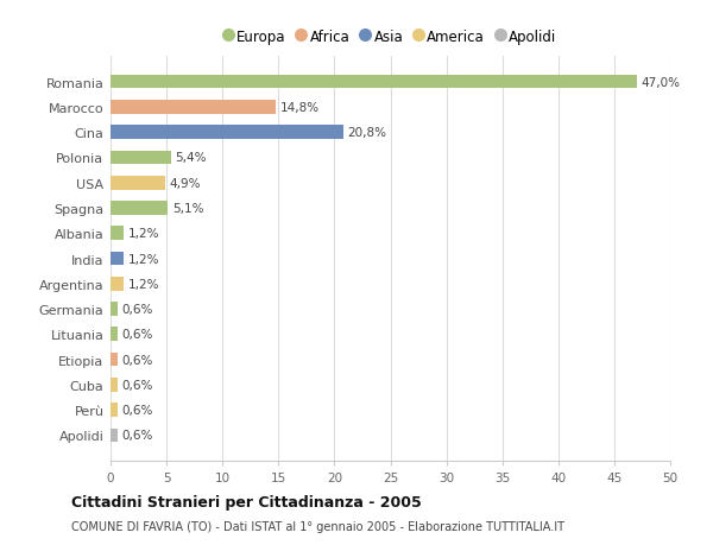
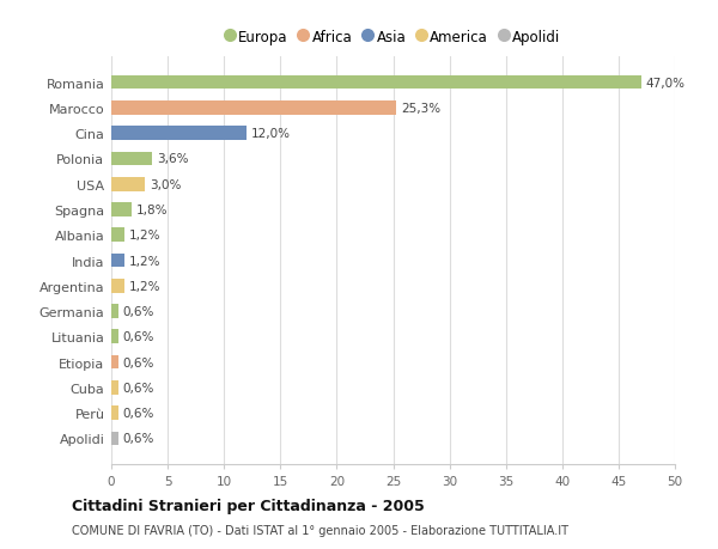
Marocco: 14,8% -> 25,3%
Cina: 20,8% -> 12,0%
Polonia: 5,4% -> 3,6%
USA: 4,9% -> 3,0%
Spagna: 5,1% -> 1,8%
